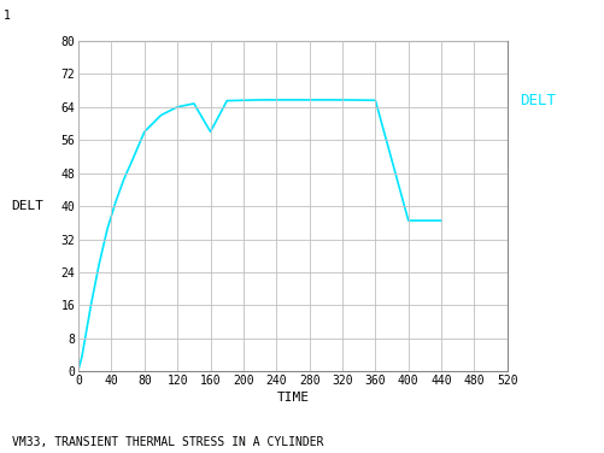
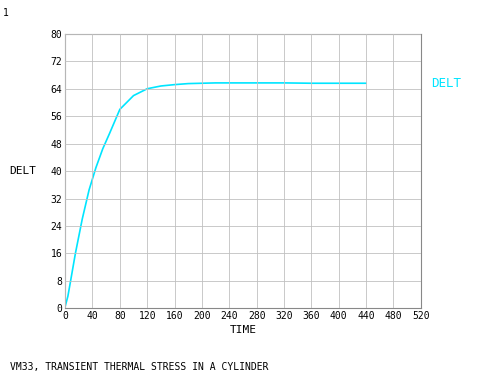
160: 58.0 -> 65.2
400: 36.5 -> 65.6
440: 36.5 -> 65.6
